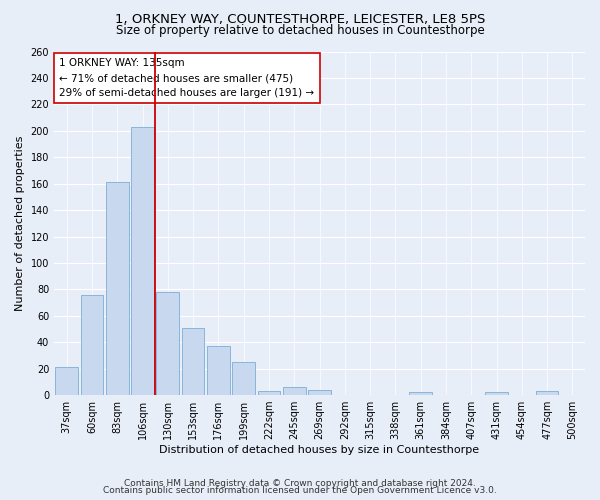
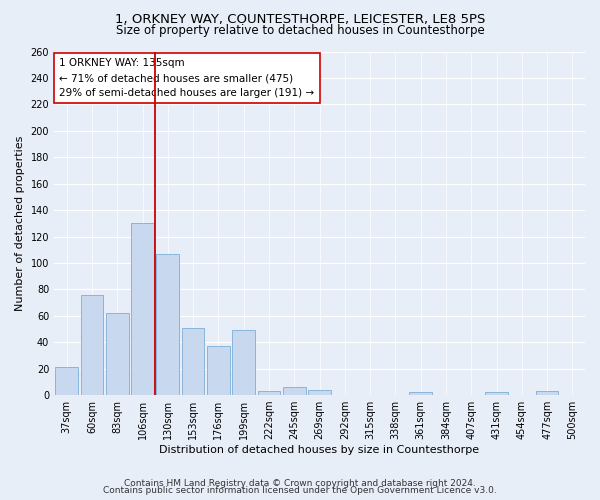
83sqm: 161 -> 62
106sqm: 203 -> 130
130sqm: 78 -> 107
199sqm: 25 -> 49
